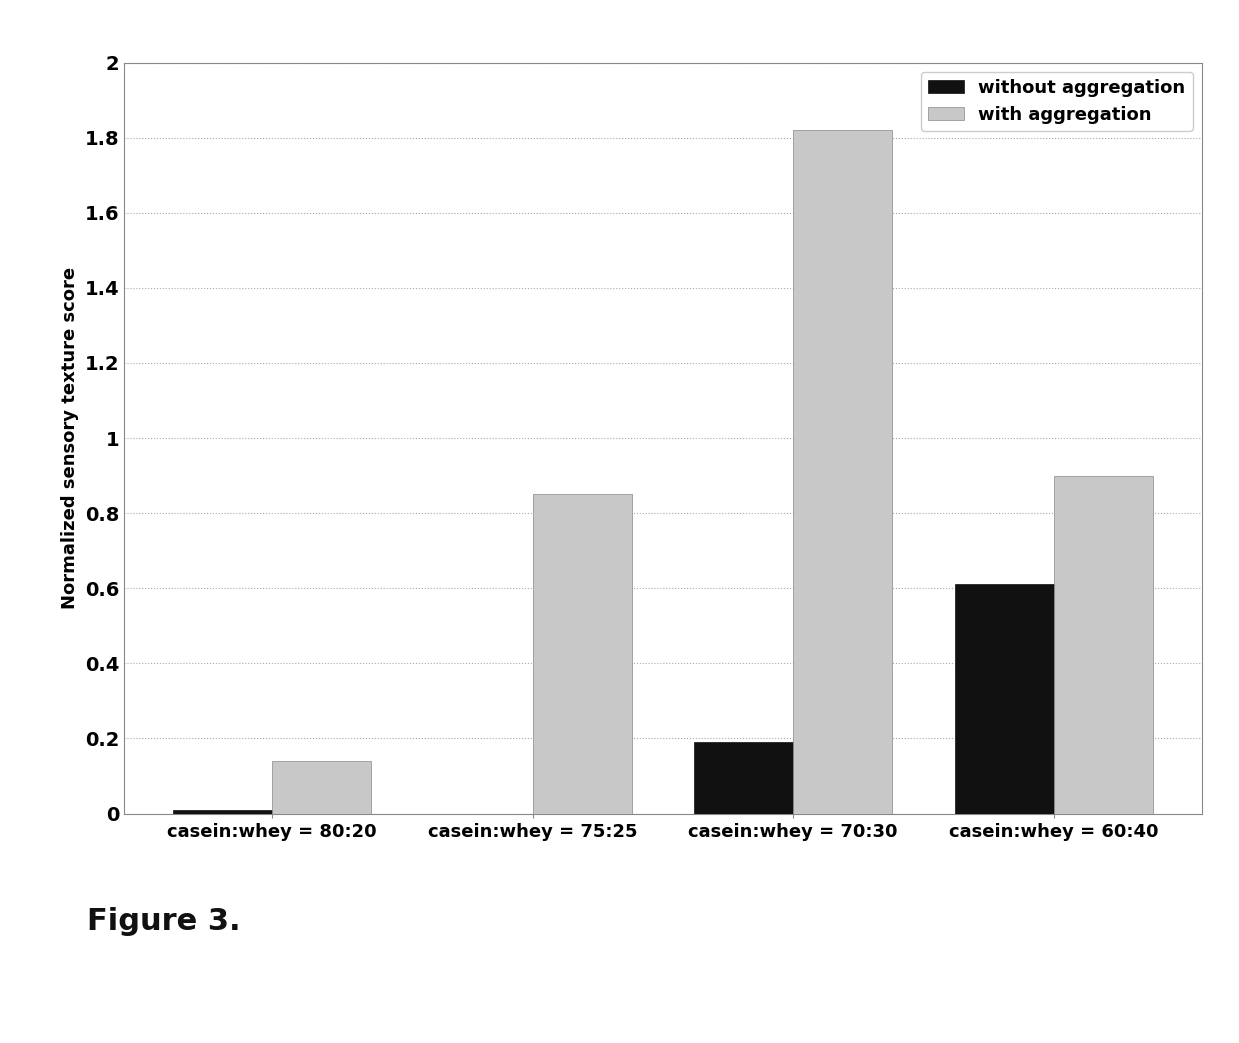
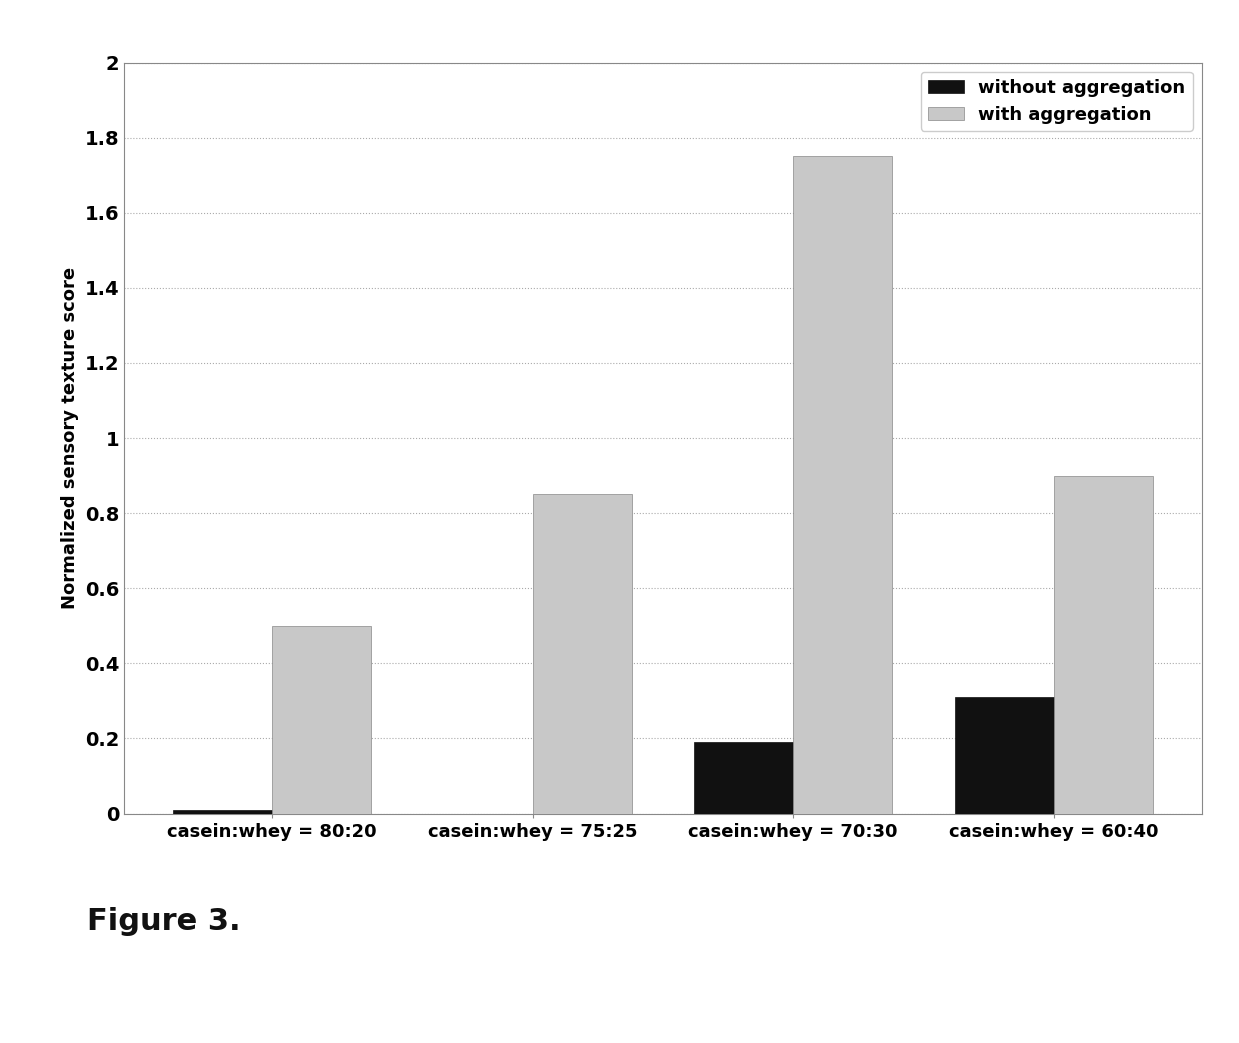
with aggregation/casein:whey = 80:20: 0.14 -> 0.50
with aggregation/casein:whey = 70:30: 1.82 -> 1.75
without aggregation/casein:whey = 60:40: 0.61 -> 0.31
